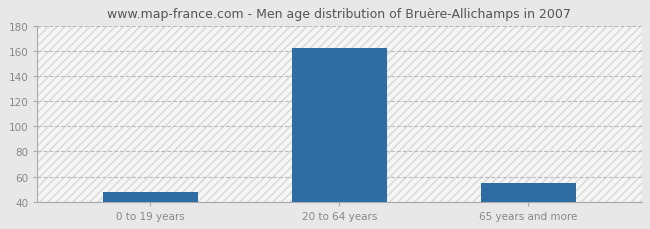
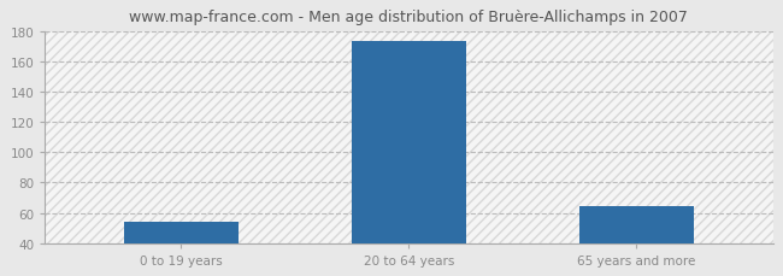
0 to 19 years: 48 -> 54
20 to 64 years: 162 -> 173
65 years and more: 55 -> 64
